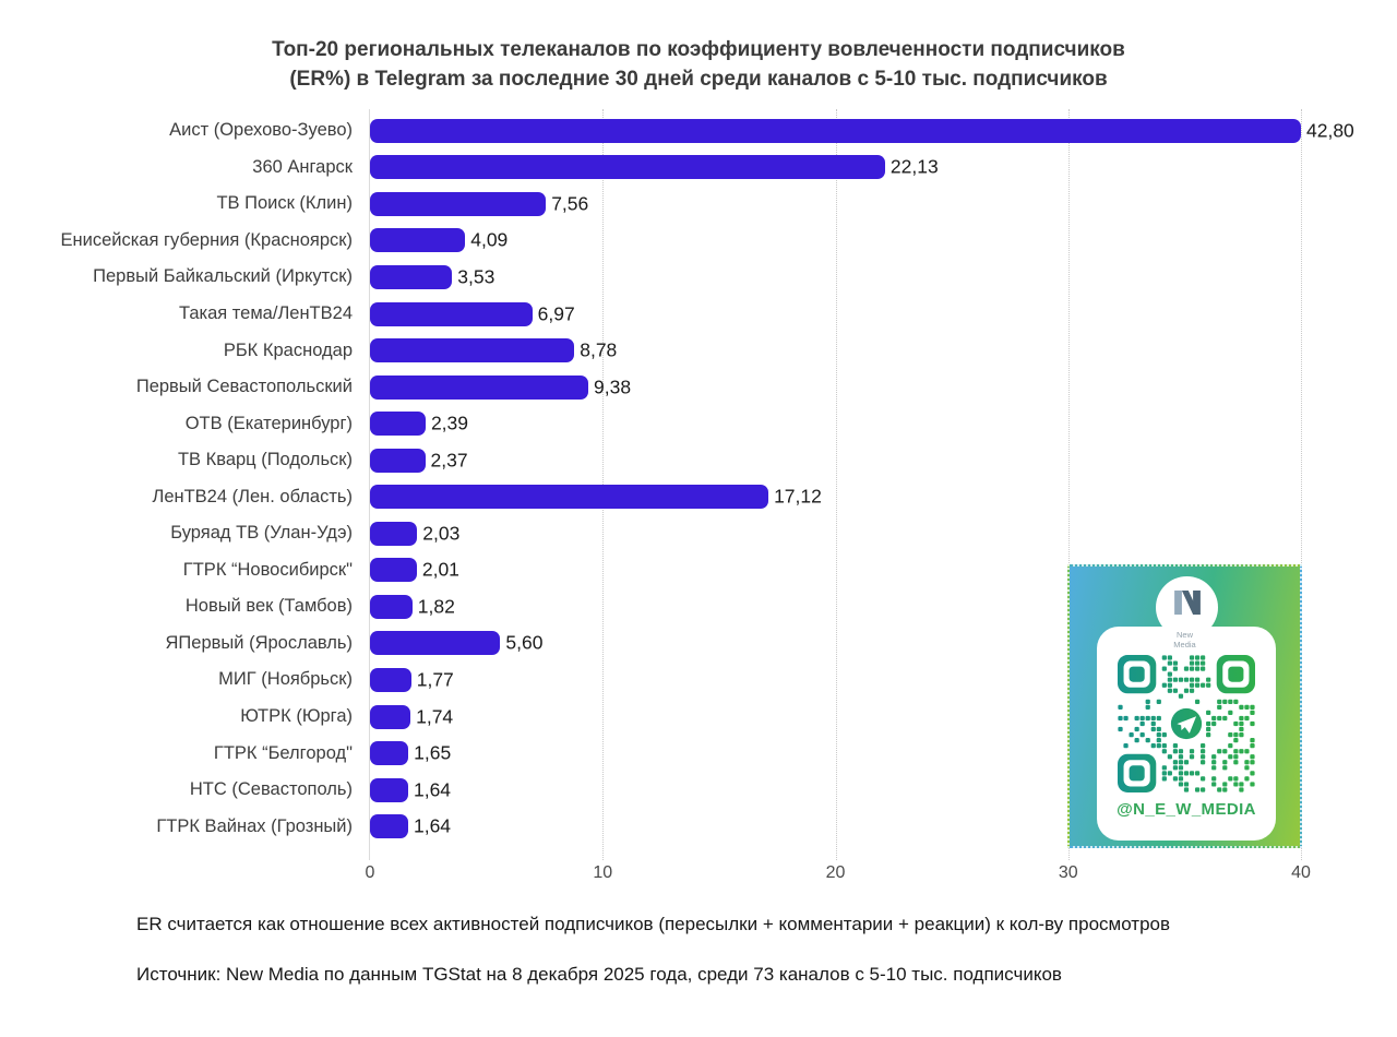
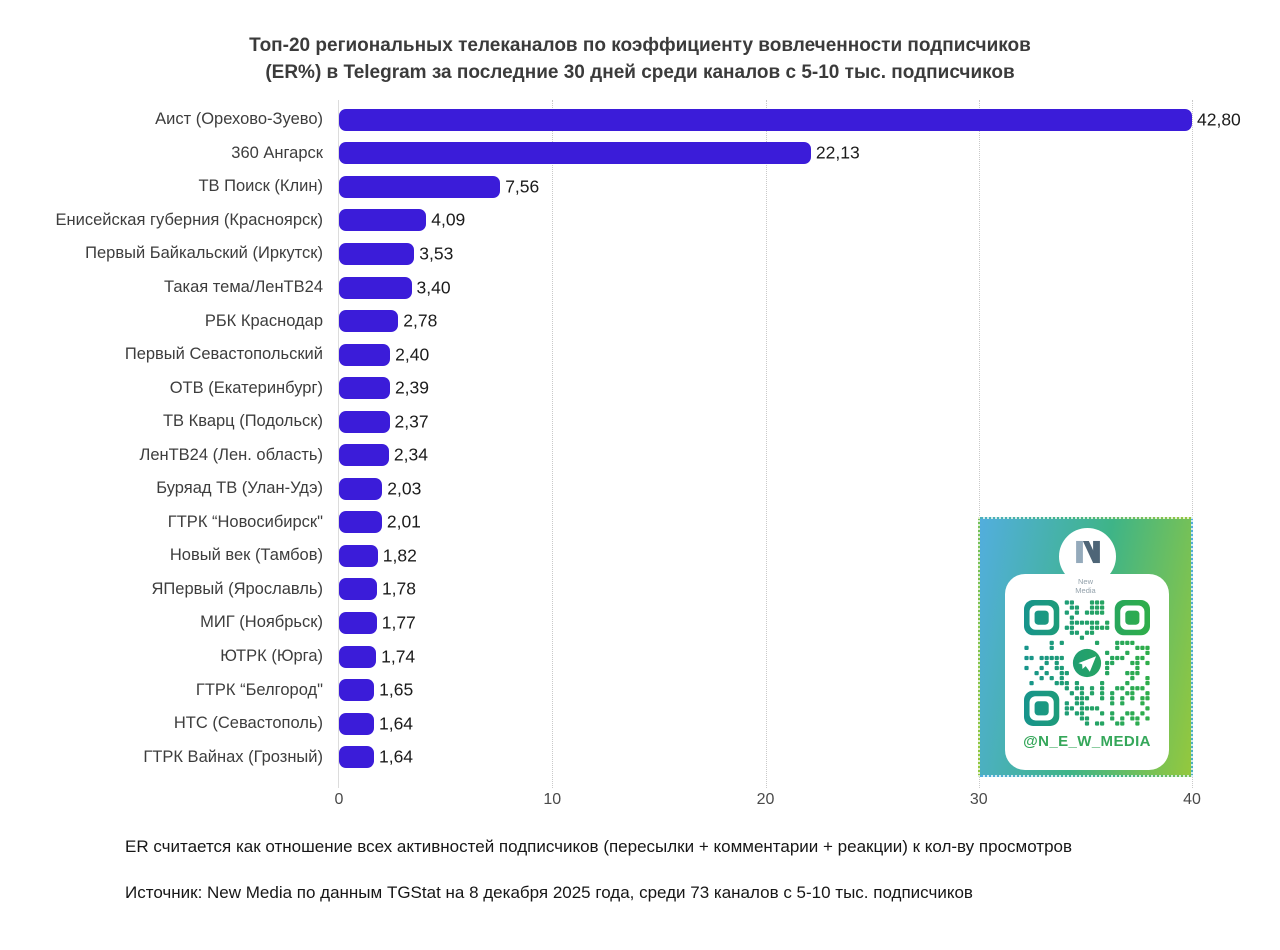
Такая тема/ЛенТВ24: 6,97 -> 3,40
РБК Краснодар: 8,78 -> 2,78
Первый Севастопольский: 9,38 -> 2,40
ЛенТВ24 (Лен. область): 17,12 -> 2,34
ЯПервый (Ярославль): 5,60 -> 1,78
